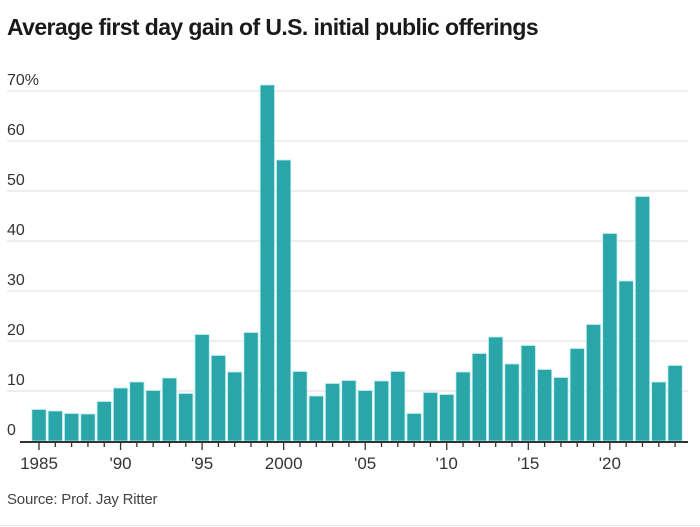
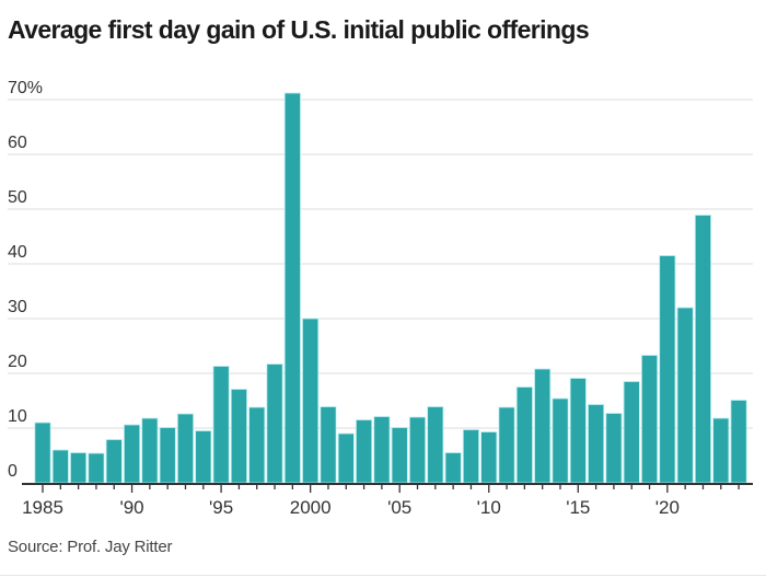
1985: 6% -> 11%
2000: 56% -> 30%
